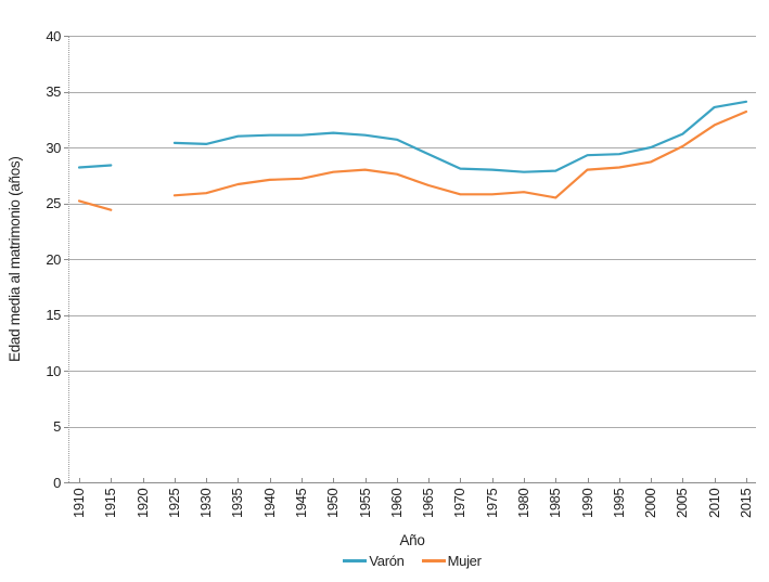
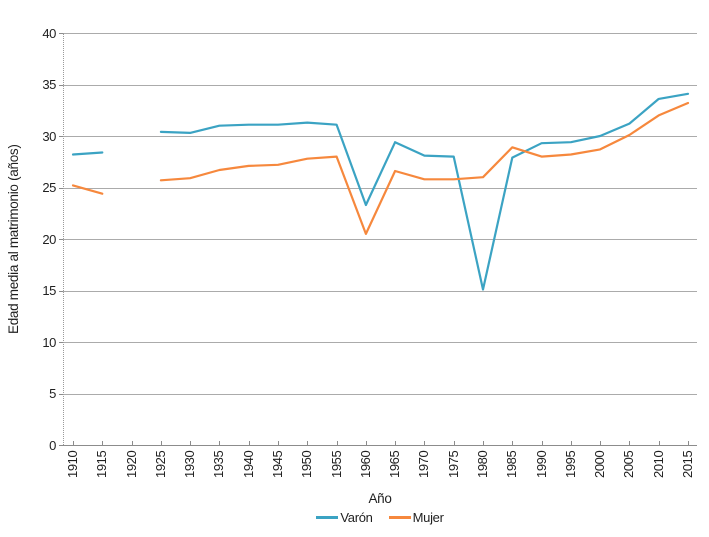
Varón/1960: 30.7 -> 23.3
Mujer/1960: 27.6 -> 20.5
Varón/1980: 27.8 -> 15.1
Mujer/1985: 25.5 -> 28.9
